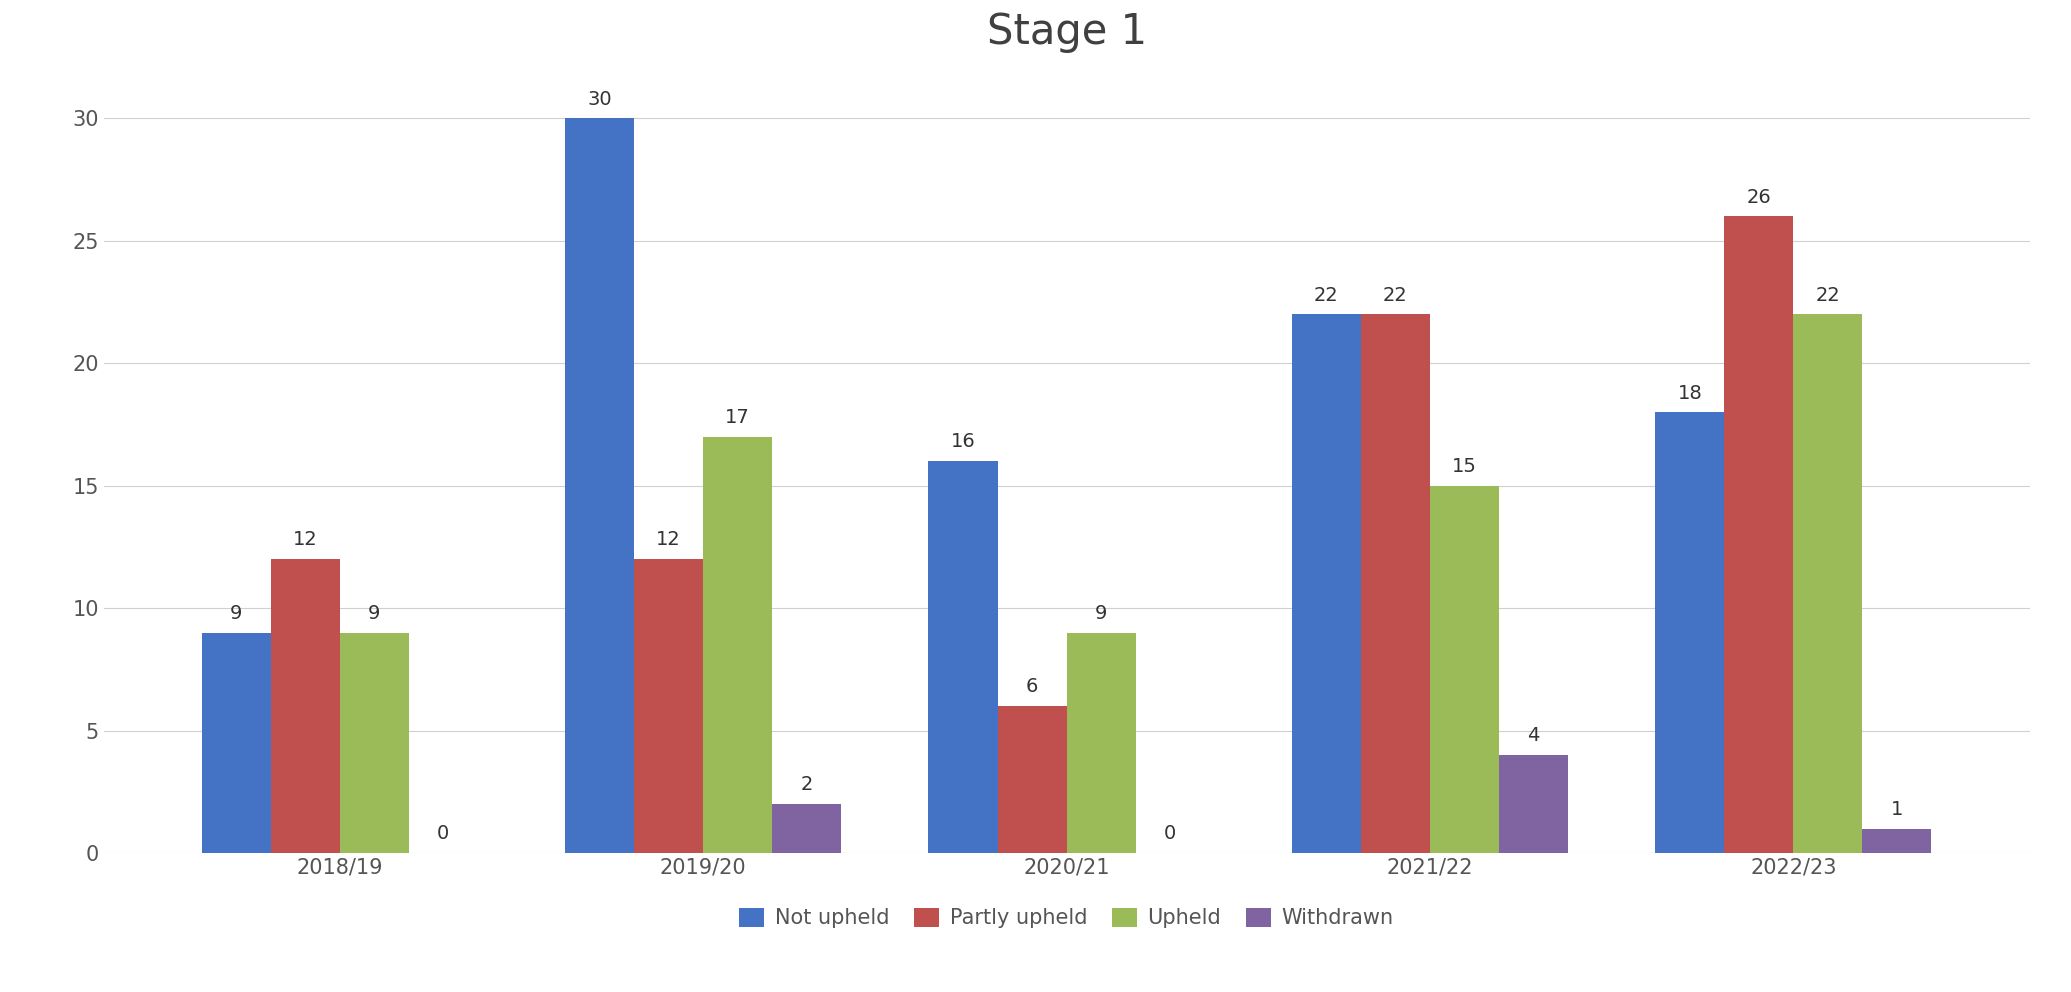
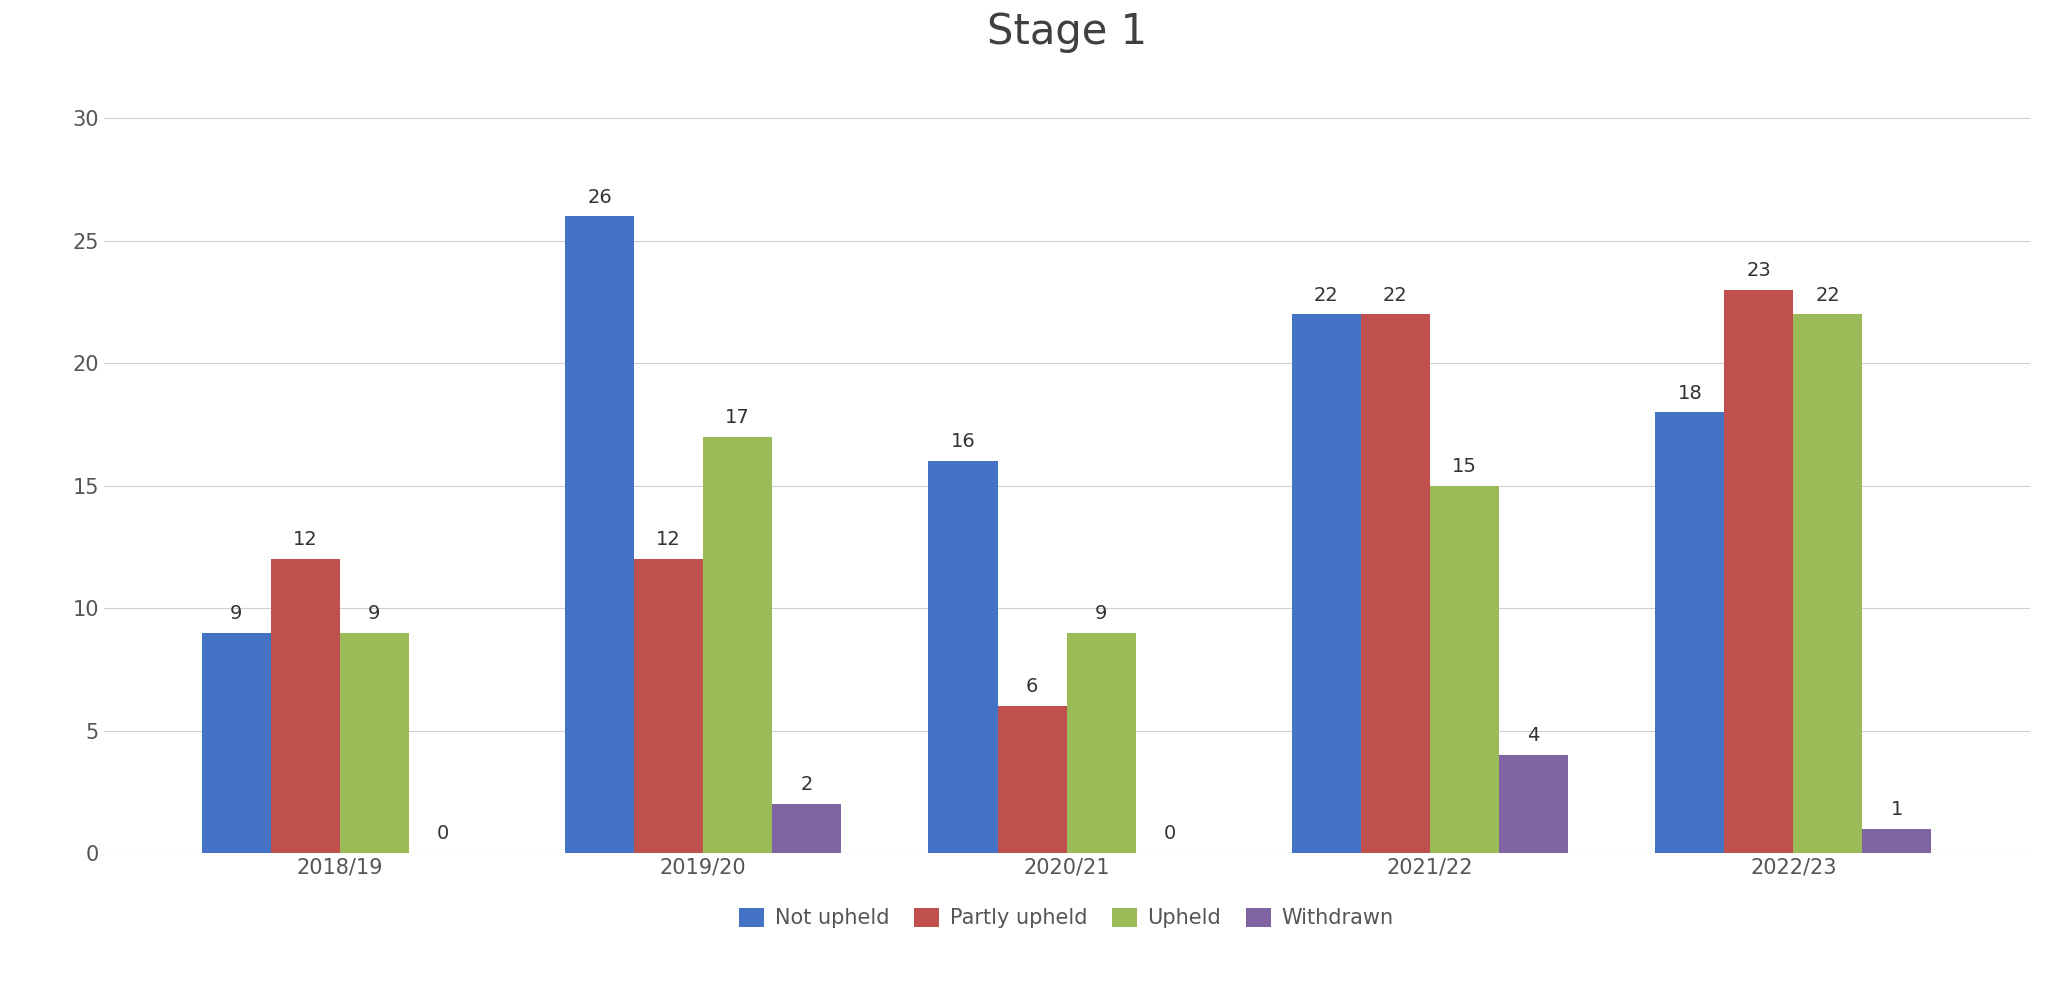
Not upheld/2019/20: 30 -> 26
Partly upheld/2022/23: 26 -> 23
